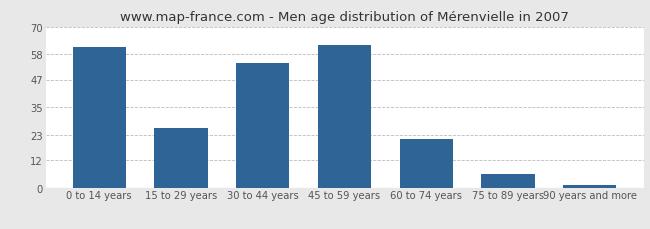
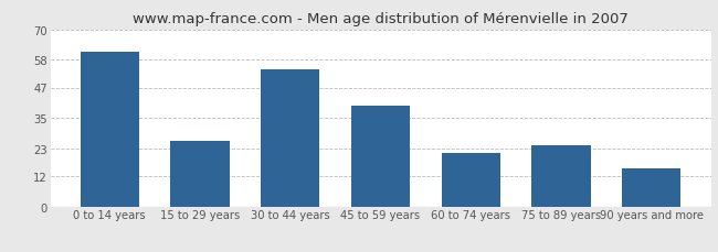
45 to 59 years: 62 -> 40
75 to 89 years: 6 -> 24
90 years and more: 1 -> 15
